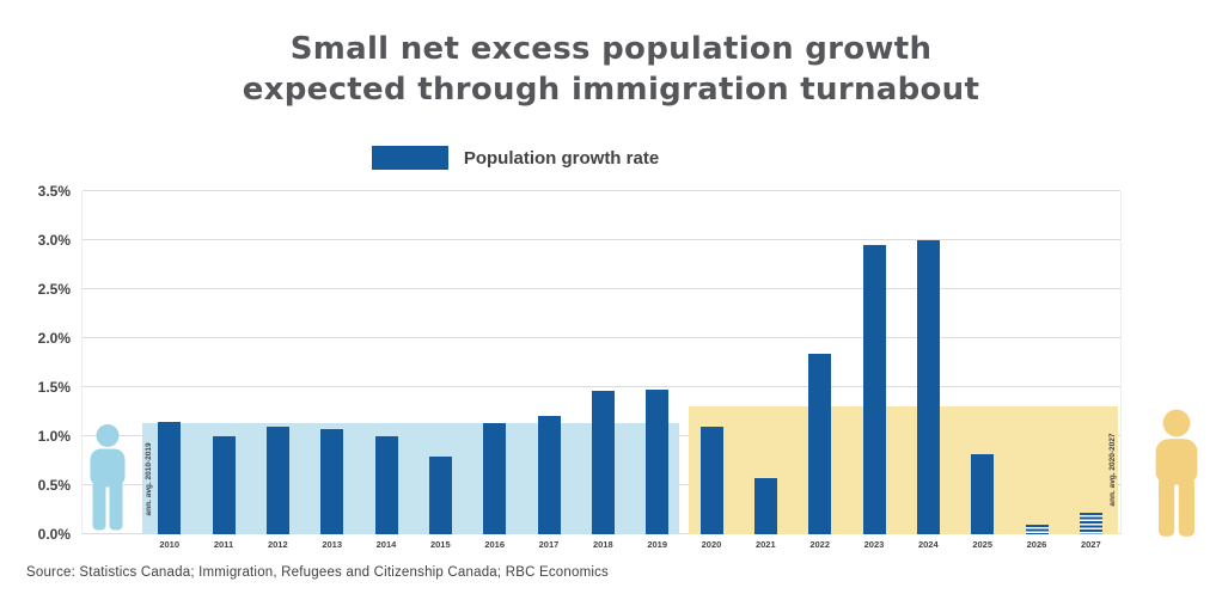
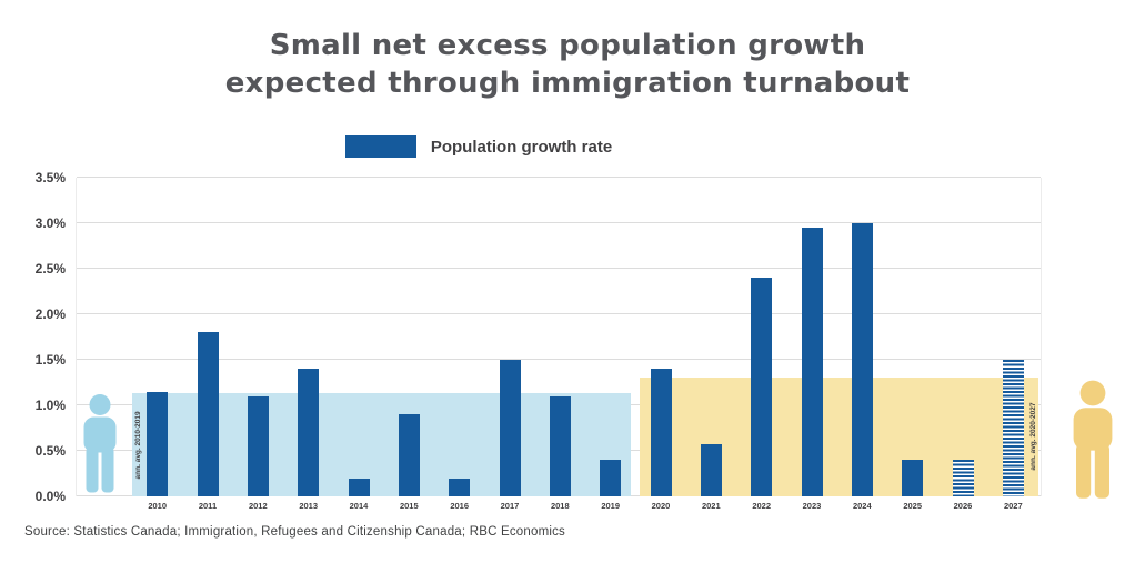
2011: 1.0% -> 1.8%
2013: 1.1% -> 1.4%
2014: 1.0% -> 0.2%
2015: 0.8% -> 0.9%
2016: 1.1% -> 0.2%
2017: 1.2% -> 1.5%
2018: 1.5% -> 1.1%
2019: 1.5% -> 0.4%
2020: 1.1% -> 1.4%
2022: 1.8% -> 2.4%
2025: 0.8% -> 0.4%
2026: 0.1% -> 0.4%
2027: 0.2% -> 1.5%
